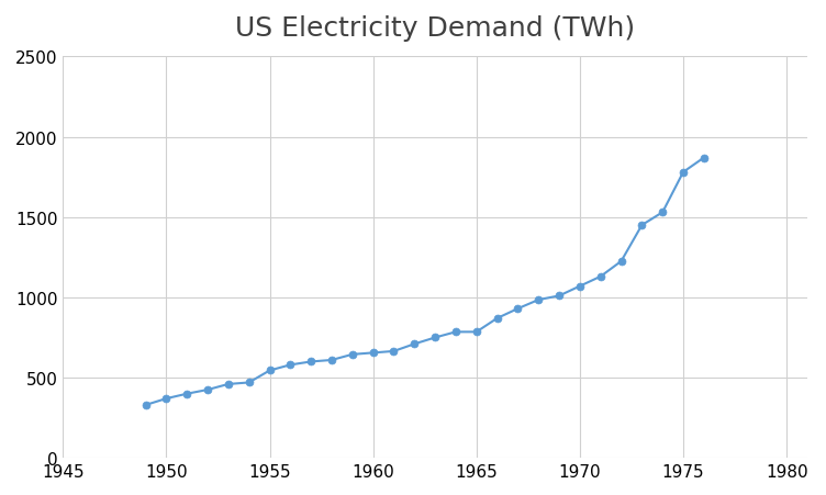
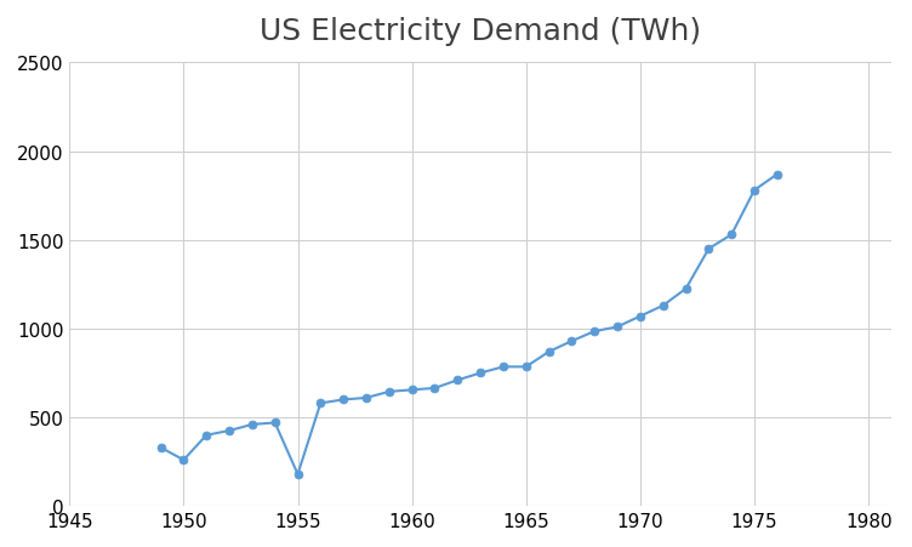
1950: 370 -> 260
1955: 540 -> 180
